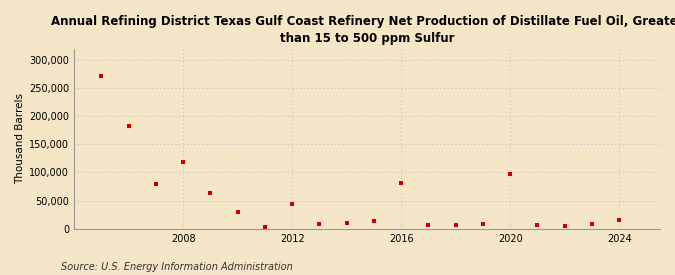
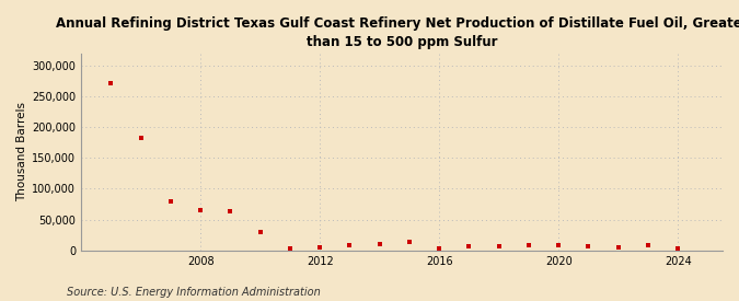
2008: 118,000 -> 65,000
2012: 44,000 -> 4,000
2016: 82,000 -> 3,000
2020: 98,000 -> 8,000
2024: 16,000 -> 3,000
